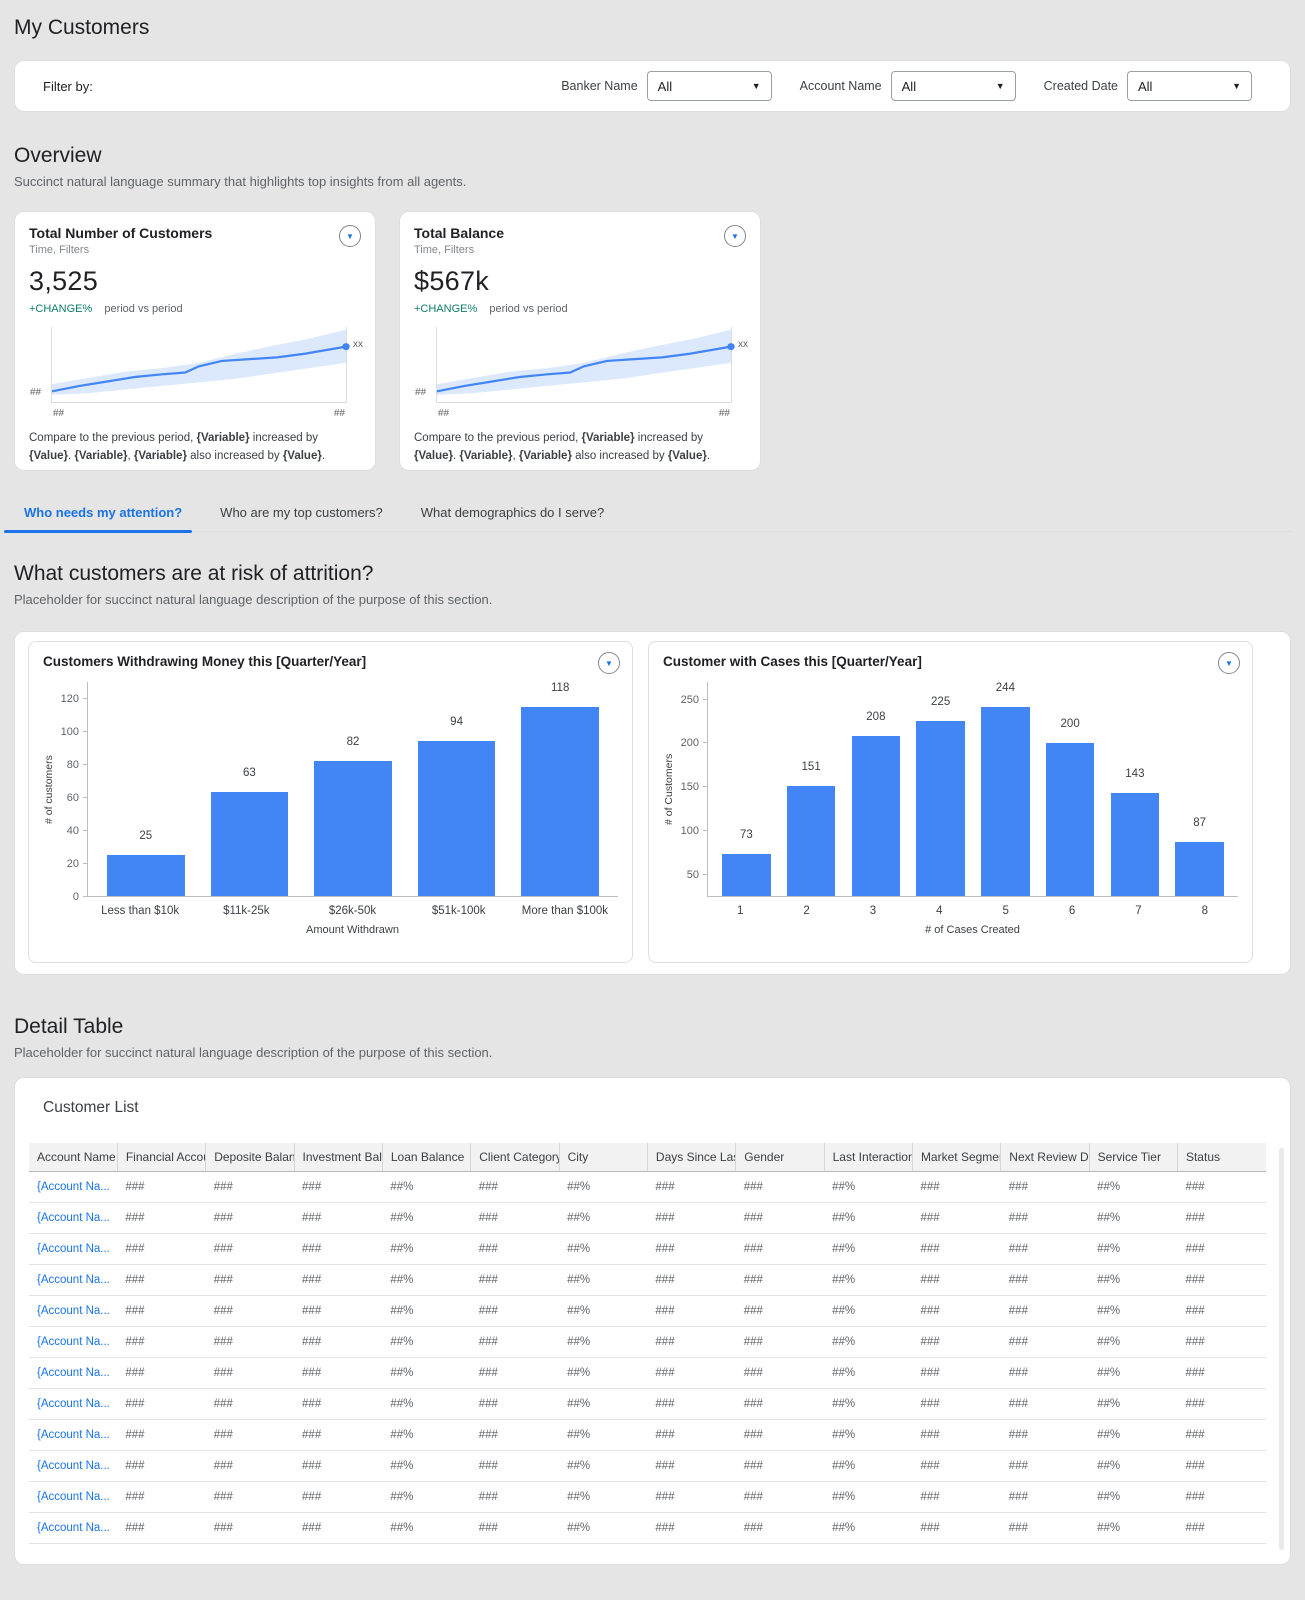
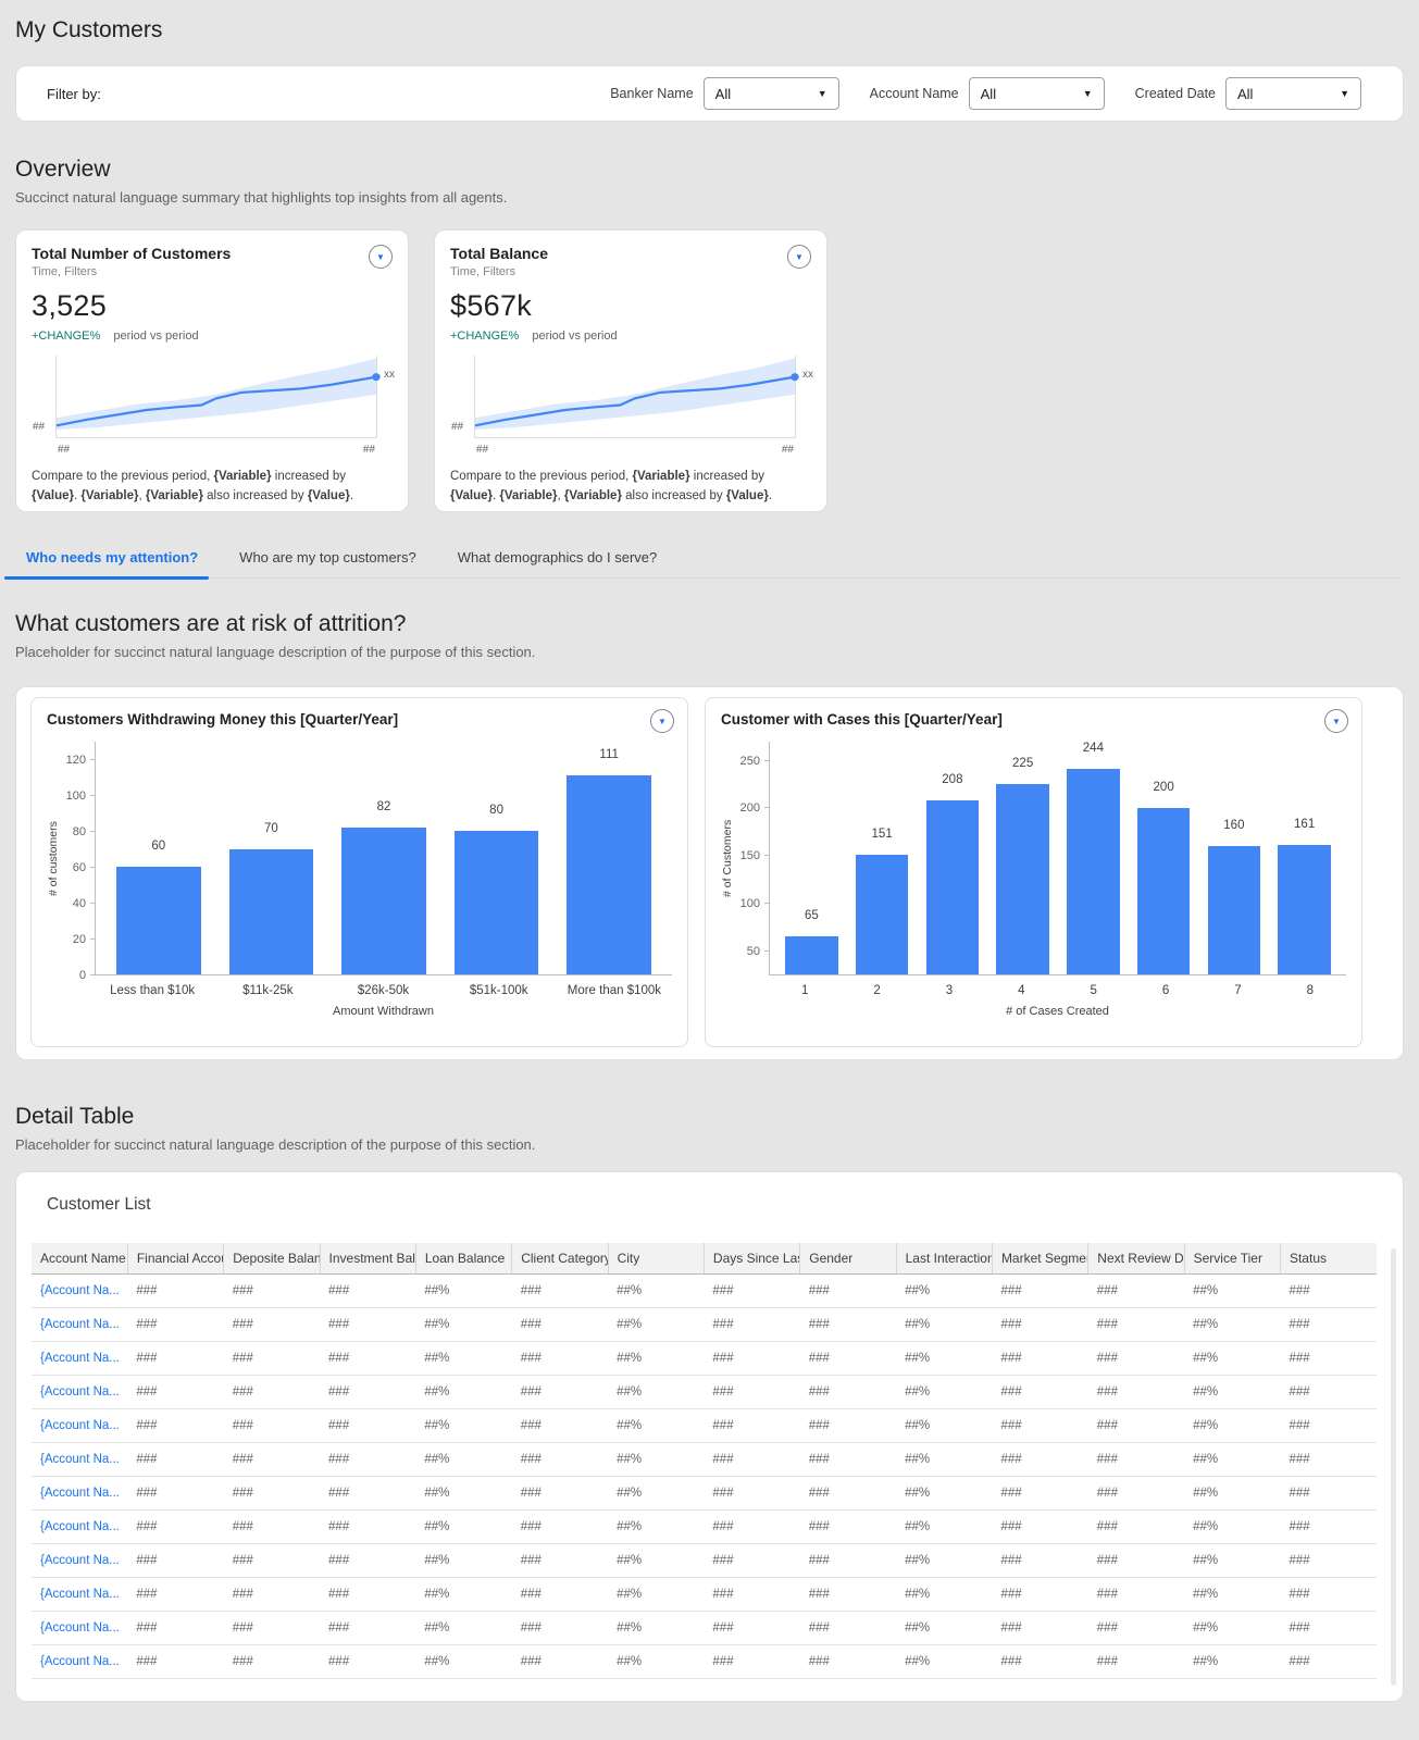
Customers Withdrawing Money this [Quarter/Year]/Less than $10k: 25 -> 60
Customers Withdrawing Money this [Quarter/Year]/$11k-25k: 63 -> 70
Customers Withdrawing Money this [Quarter/Year]/$51k-100k: 94 -> 80
Customers Withdrawing Money this [Quarter/Year]/More than $100k: 118 -> 111
Customer with Cases this [Quarter/Year]/1: 73 -> 65
Customer with Cases this [Quarter/Year]/7: 143 -> 160
Customer with Cases this [Quarter/Year]/8: 87 -> 161
